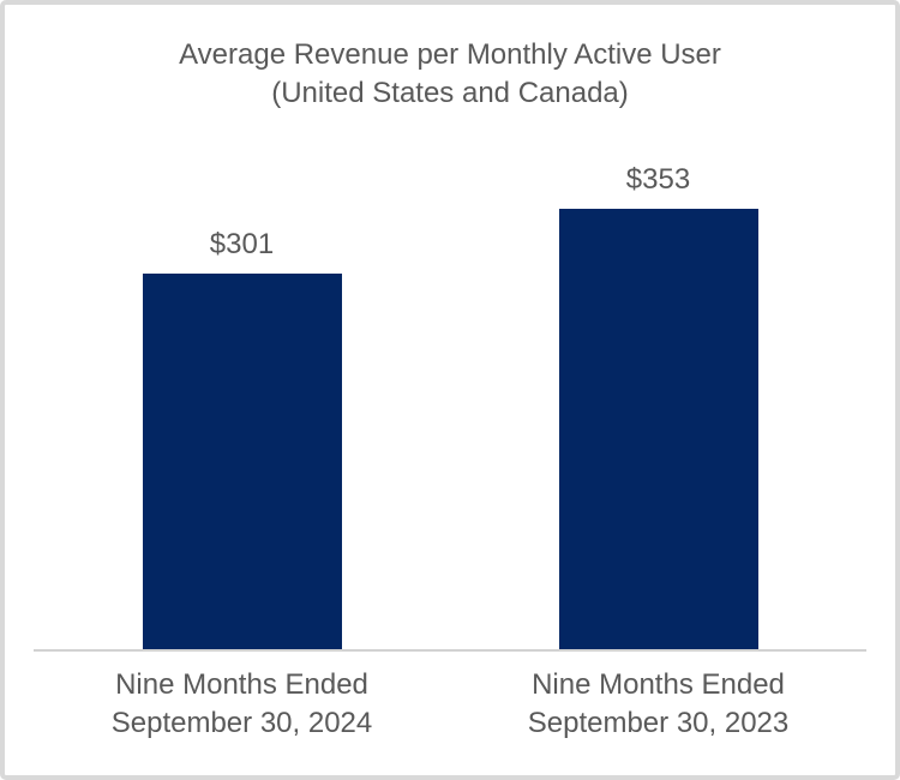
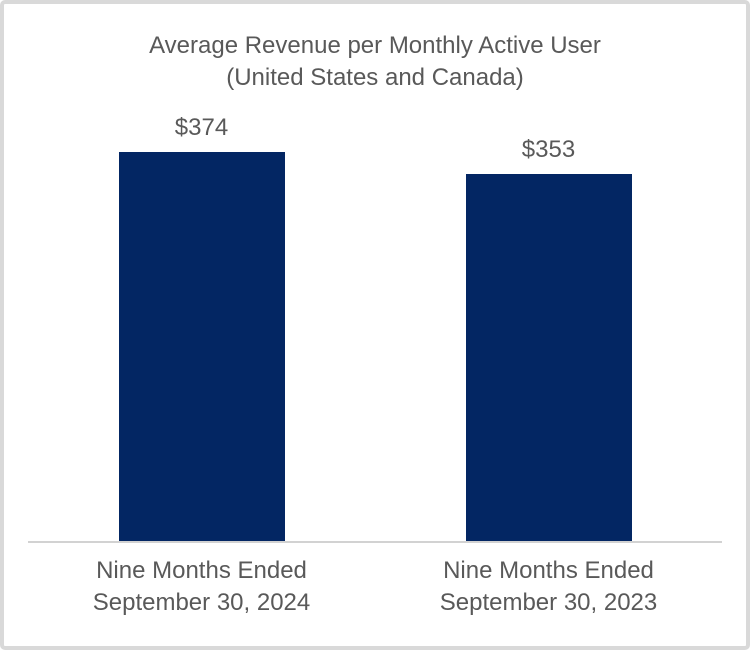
Nine Months Ended September 30, 2024: $301 -> $374
